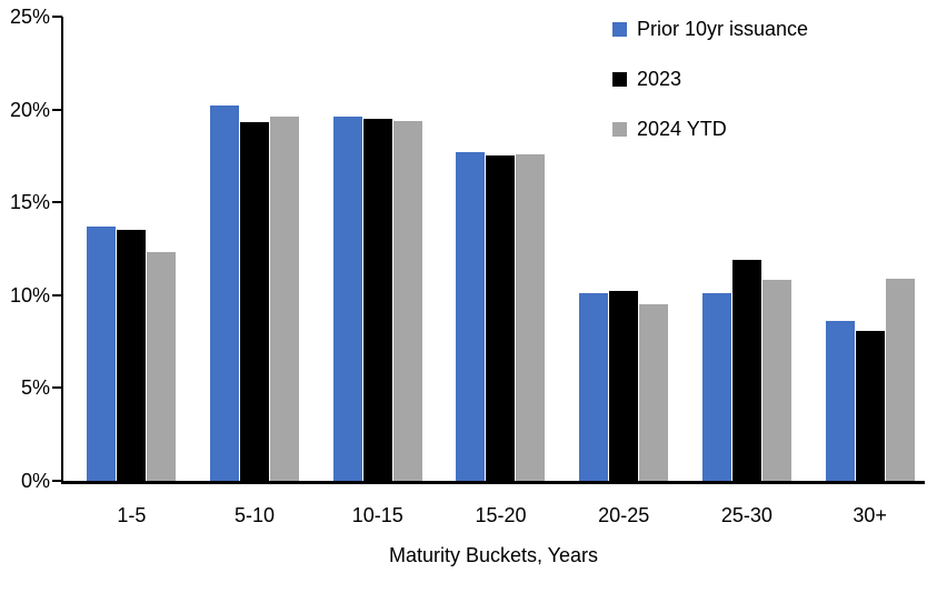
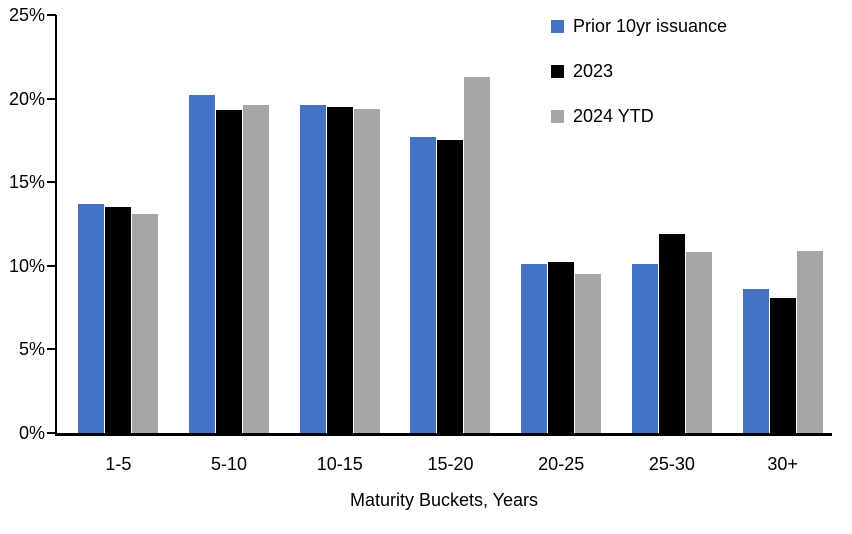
2024 YTD/1-5: 12.3% -> 13.1%
2024 YTD/15-20: 17.6% -> 21.3%
